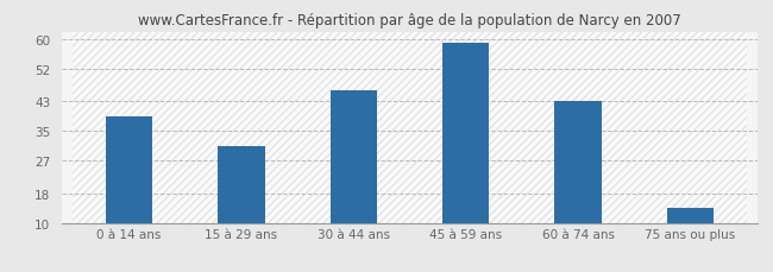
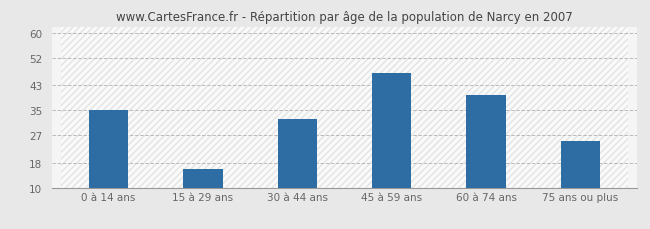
0 à 14 ans: 39 -> 35
15 à 29 ans: 31 -> 16
30 à 44 ans: 46 -> 32
45 à 59 ans: 59 -> 47
60 à 74 ans: 43 -> 40
75 ans ou plus: 14 -> 25
